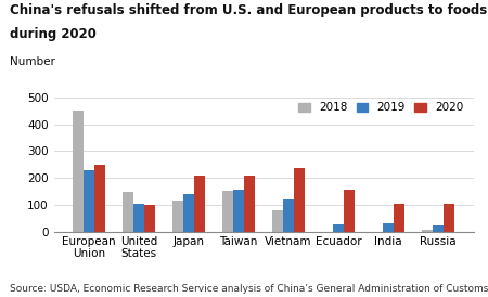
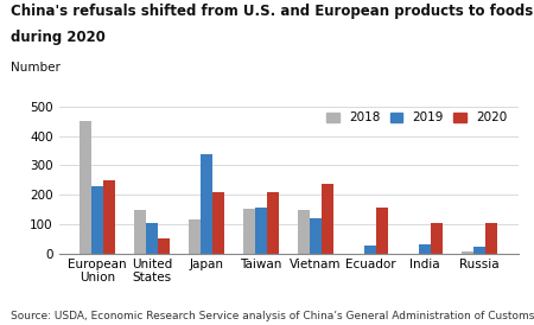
2020/United States: 98 -> 50
2019/Japan: 140 -> 340
2018/Vietnam: 80 -> 150
